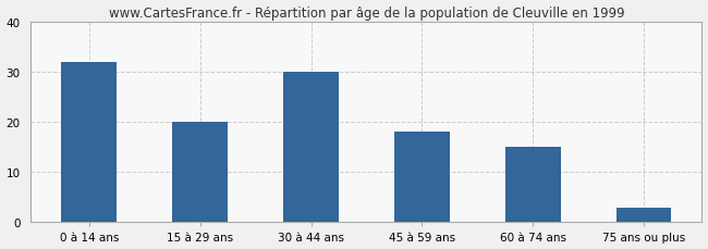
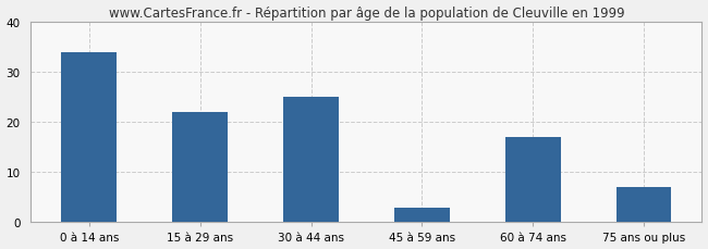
0 à 14 ans: 32 -> 34
15 à 29 ans: 20 -> 22
30 à 44 ans: 30 -> 25
45 à 59 ans: 18 -> 3
60 à 74 ans: 15 -> 17
75 ans ou plus: 3 -> 7
